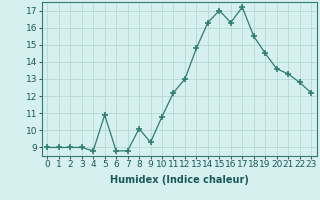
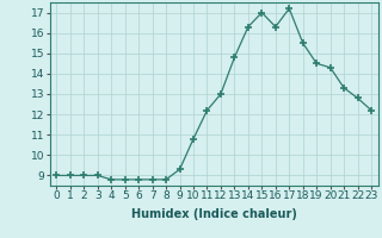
5: 10.9 -> 8.8
8: 10.1 -> 8.8
20: 13.6 -> 14.3
